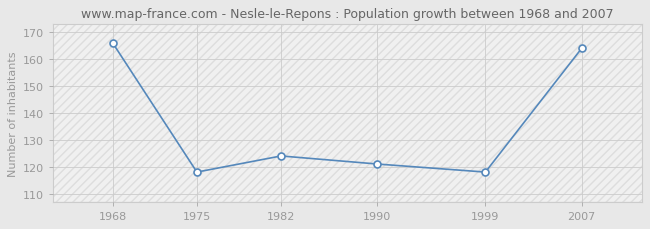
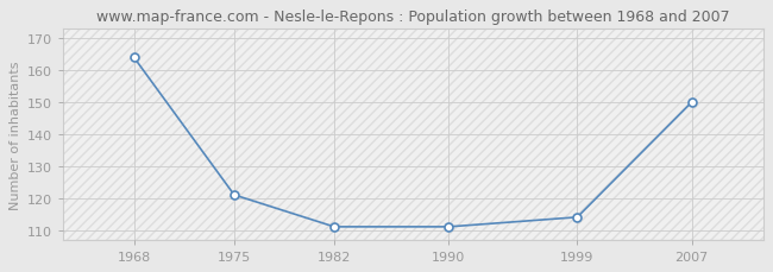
1968: 166 -> 164
1975: 118 -> 121
1982: 124 -> 111
1990: 121 -> 111
1999: 118 -> 114
2007: 164 -> 150
